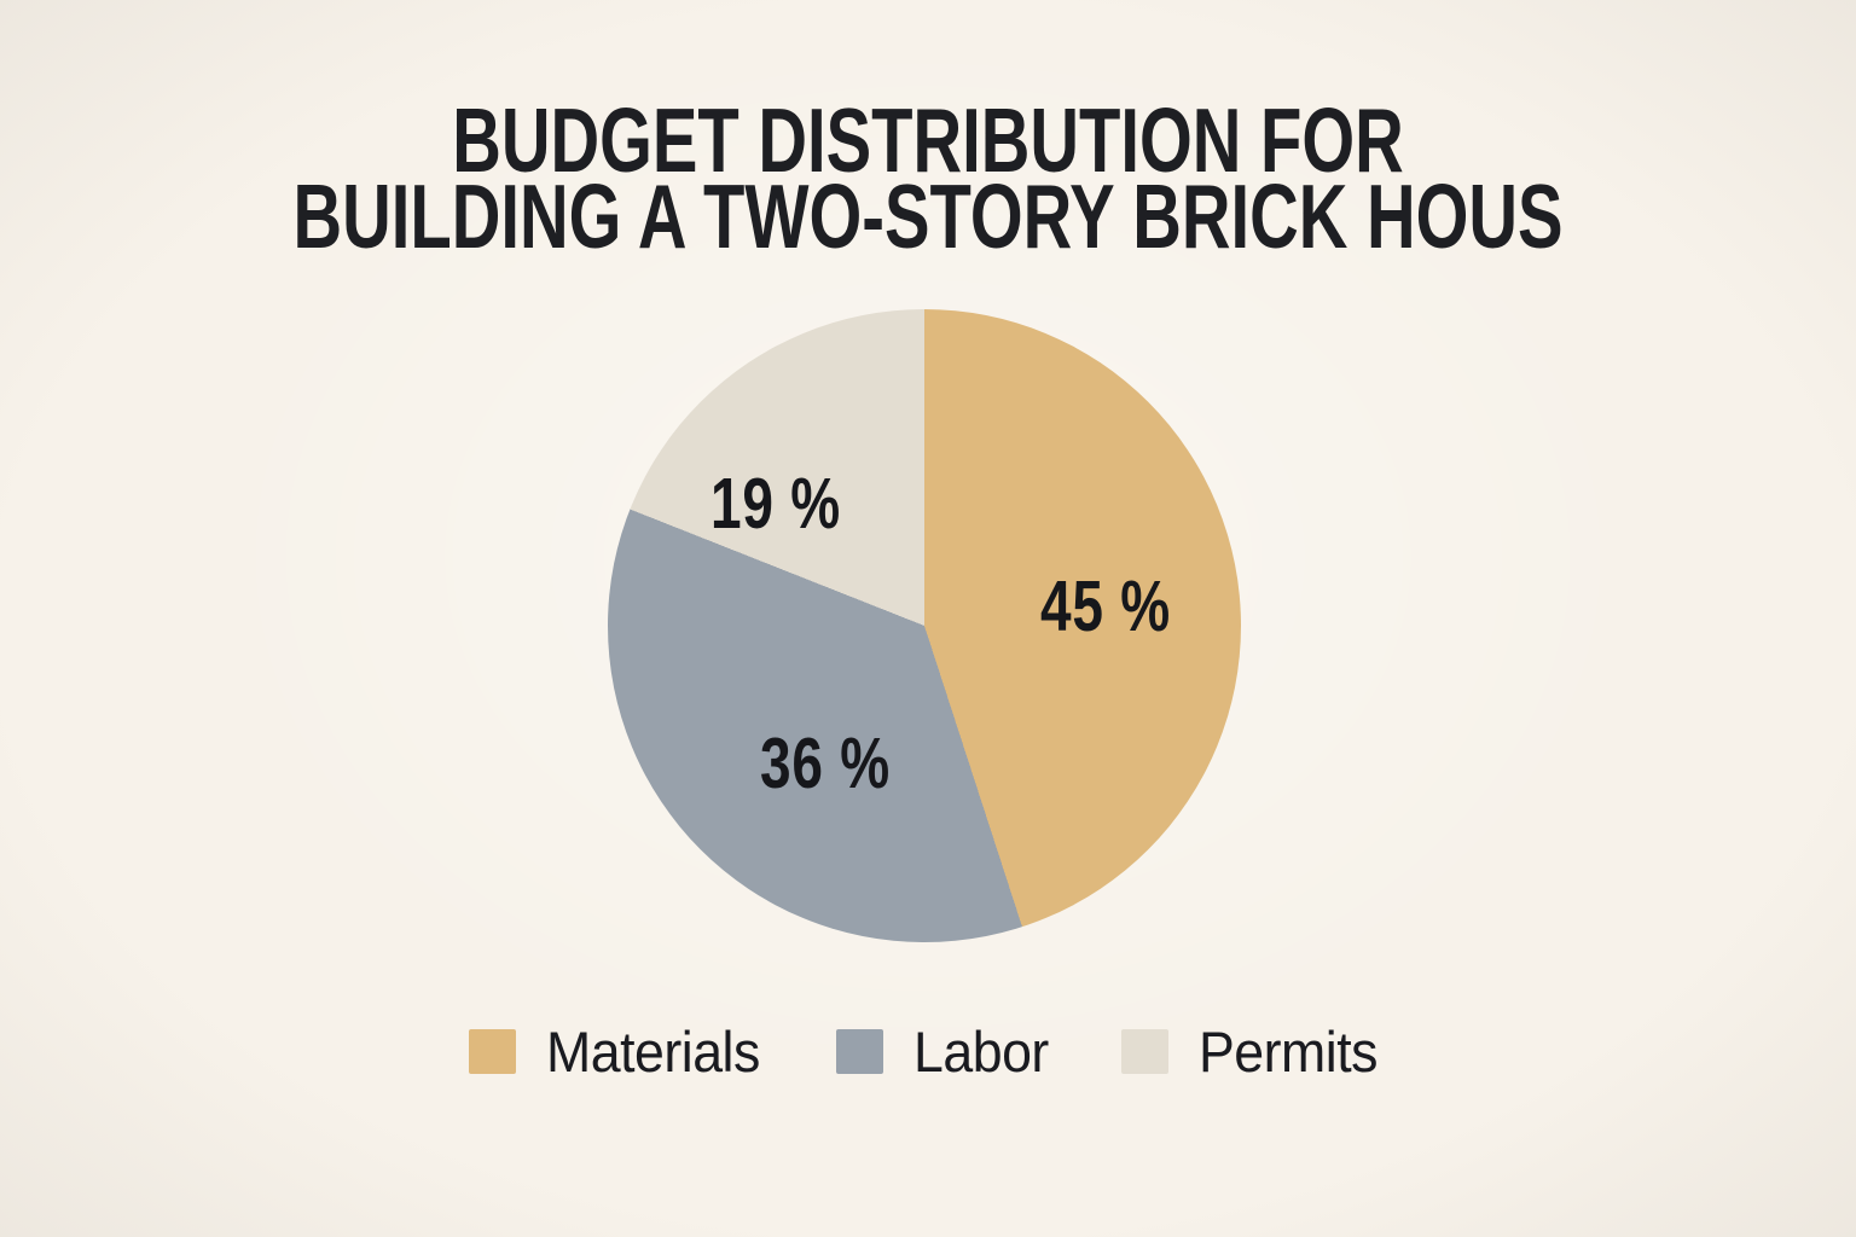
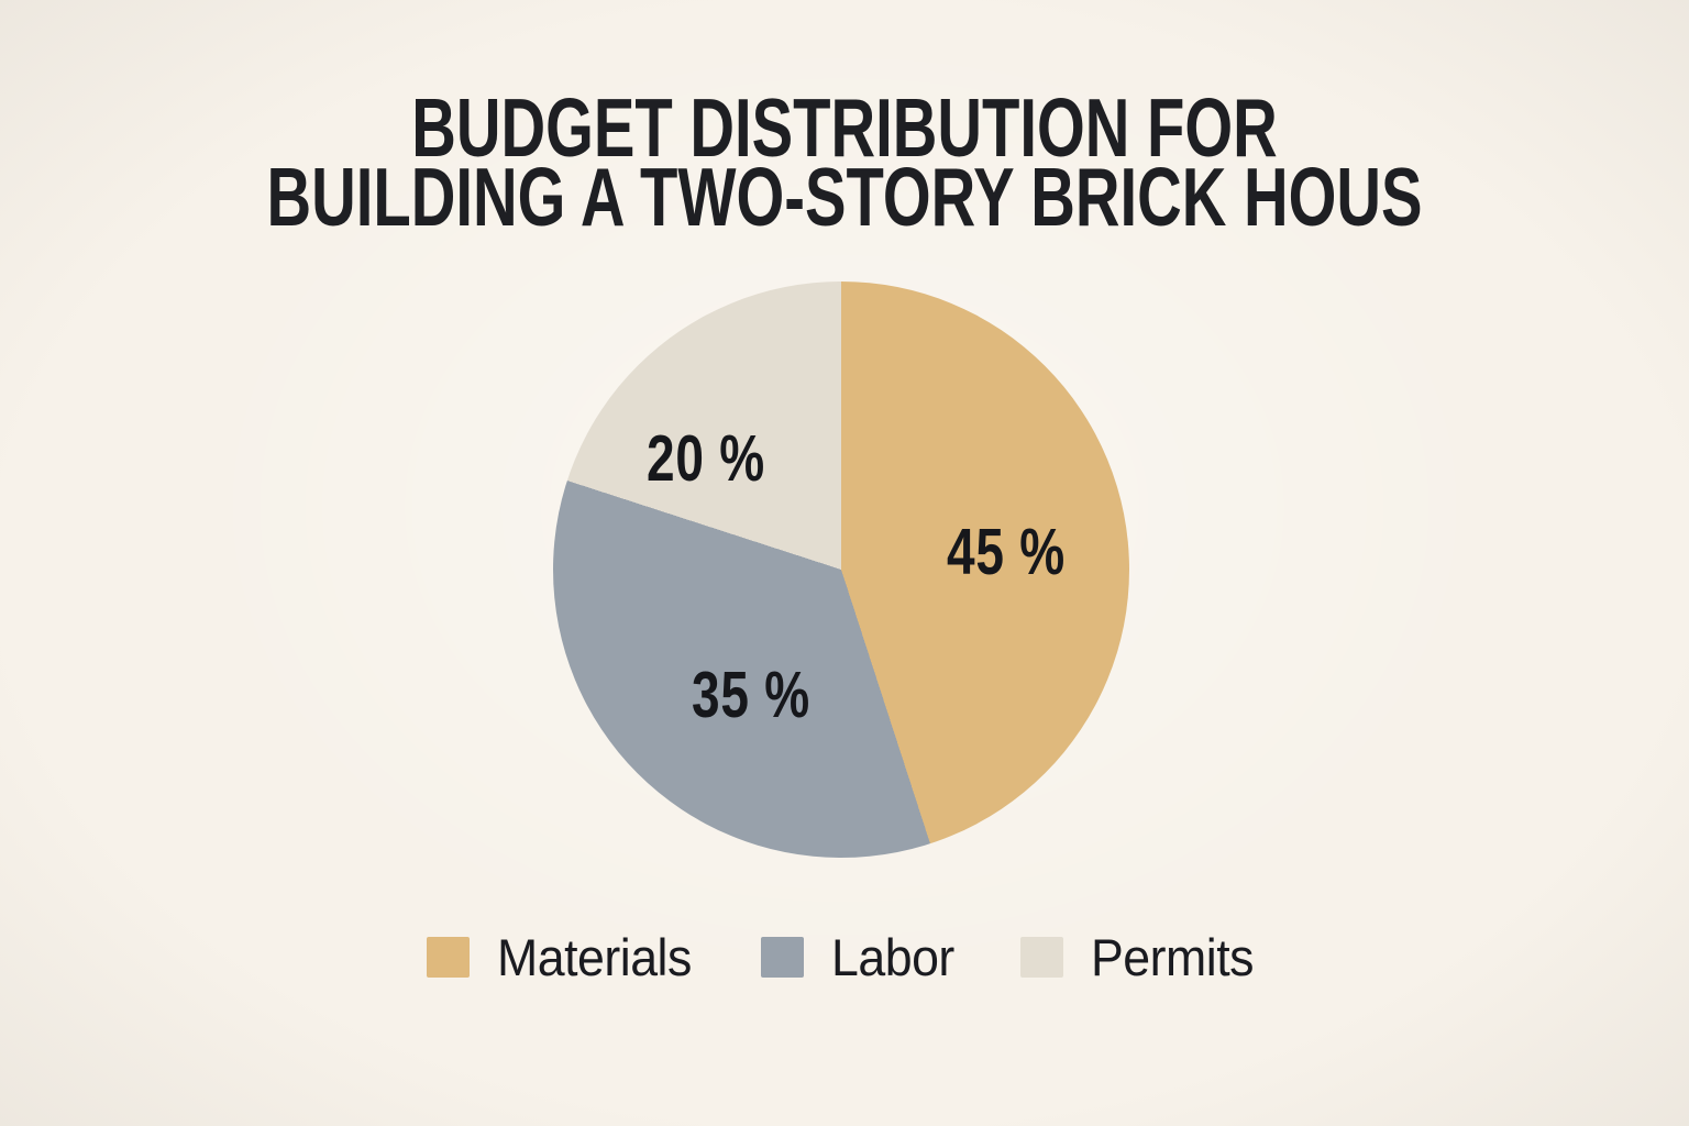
Labor: 36 -> 35
Permits: 19 -> 20
